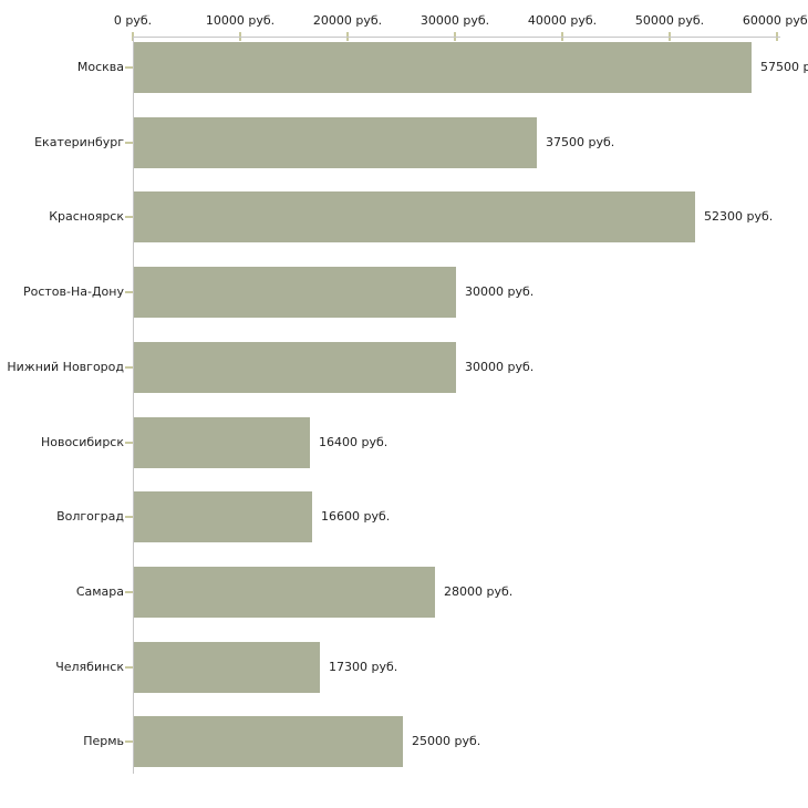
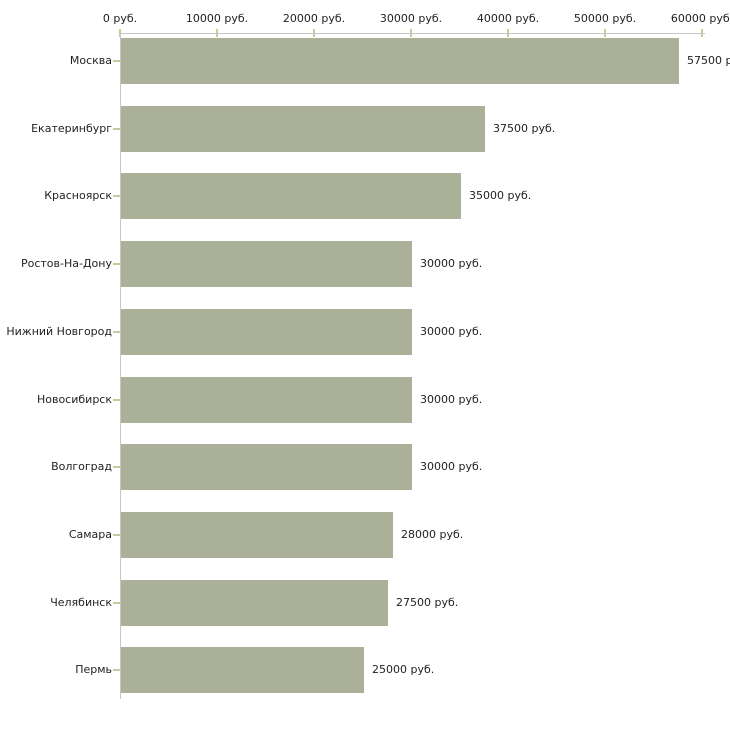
Красноярск: 52300 -> 35000
Новосибирск: 16400 -> 30000
Волгоград: 16600 -> 30000
Челябинск: 17300 -> 27500
